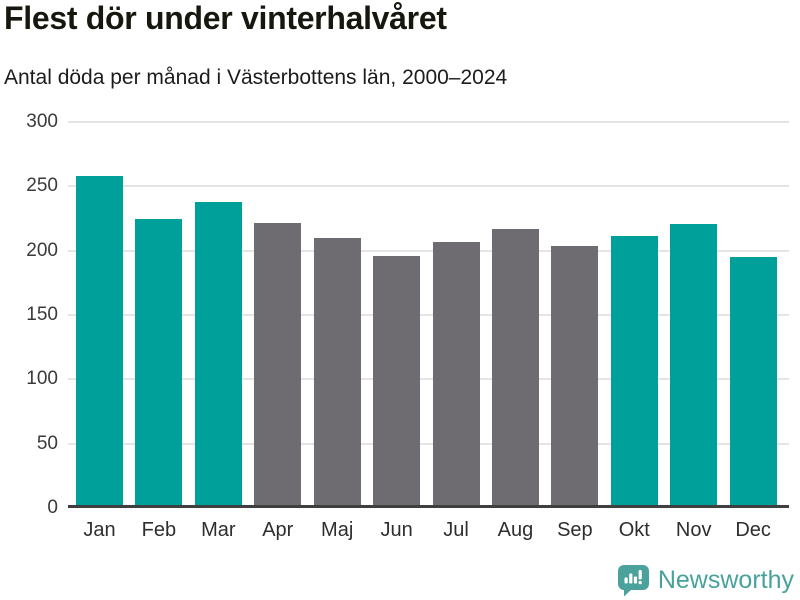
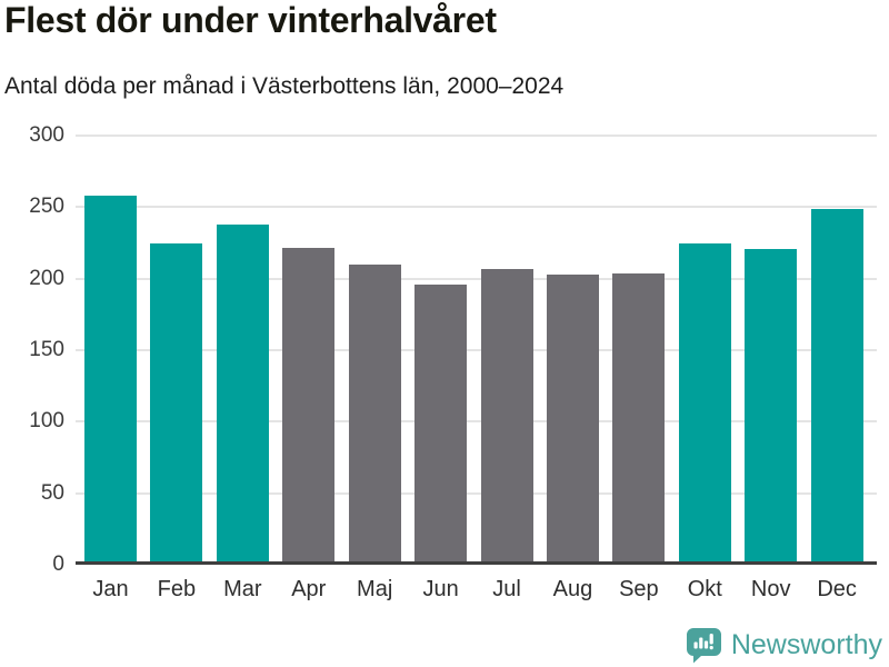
Aug: 216 -> 202
Okt: 211 -> 224
Dec: 194 -> 248
